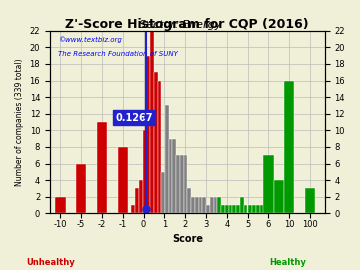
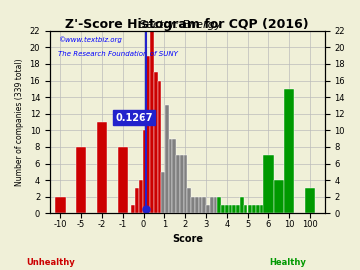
-5: 6 -> 8
10: 16 -> 15
